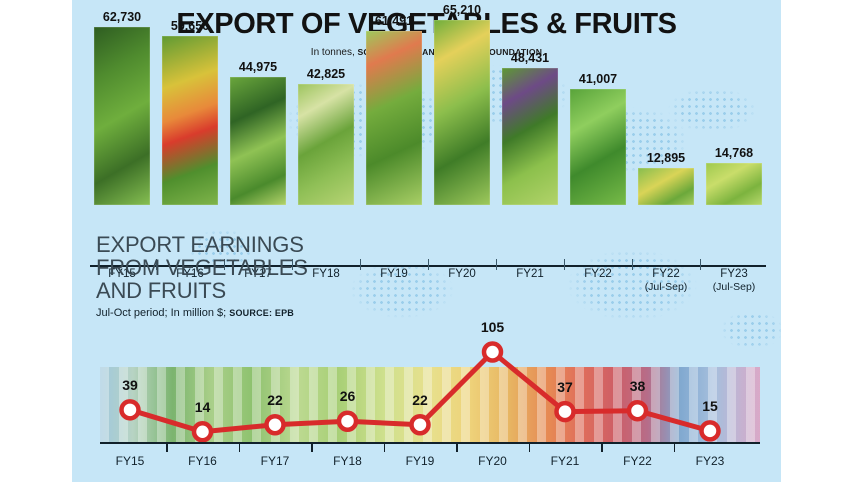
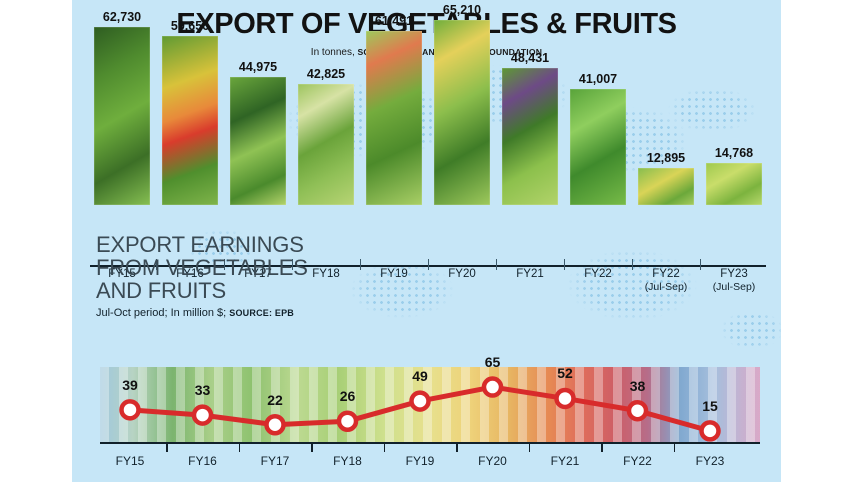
EXPORT EARNINGS FROM VEGETABLES AND FRUITS/FY16: 14 -> 33
EXPORT EARNINGS FROM VEGETABLES AND FRUITS/FY19: 22 -> 49
EXPORT EARNINGS FROM VEGETABLES AND FRUITS/FY20: 105 -> 65
EXPORT EARNINGS FROM VEGETABLES AND FRUITS/FY21: 37 -> 52
